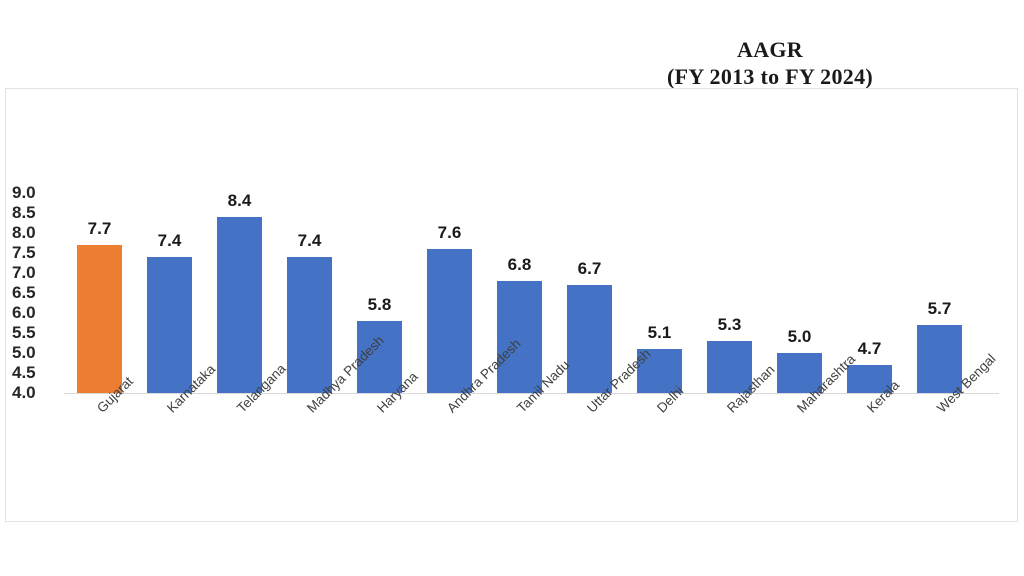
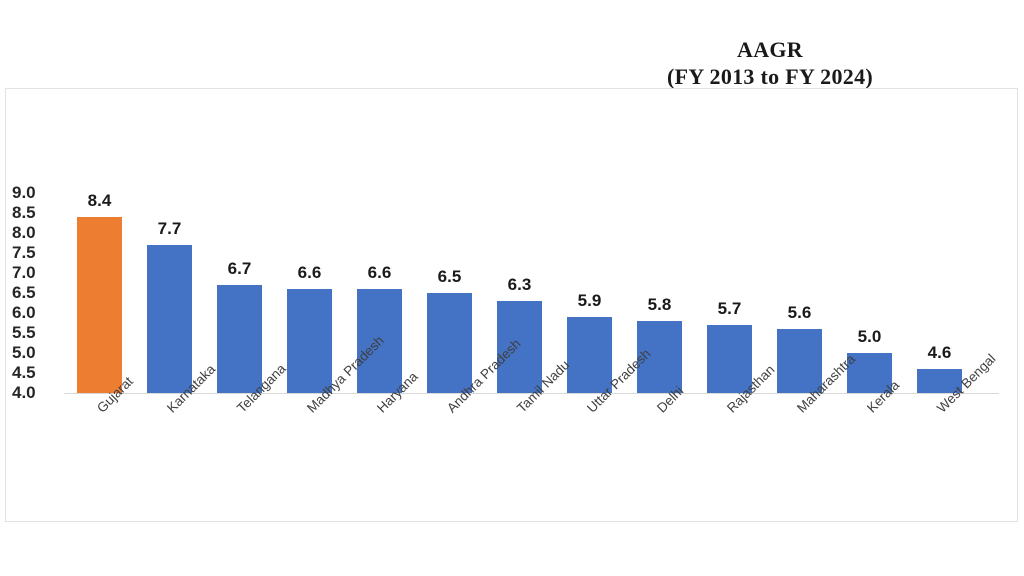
Gujarat: 7.7 -> 8.4
Karnataka: 7.4 -> 7.7
Telangana: 8.4 -> 6.7
Madhya Pradesh: 7.4 -> 6.6
Haryana: 5.8 -> 6.6
Andhra Pradesh: 7.6 -> 6.5
Tamil Nadu: 6.8 -> 6.3
Uttar Pradesh: 6.7 -> 5.9
Delhi: 5.1 -> 5.8
Rajasthan: 5.3 -> 5.7
Maharashtra: 5.0 -> 5.6
Kerala: 4.7 -> 5.0
West Bengal: 5.7 -> 4.6
